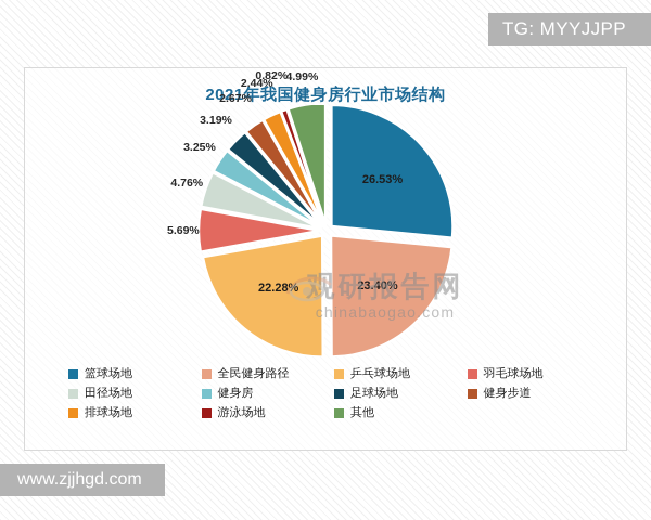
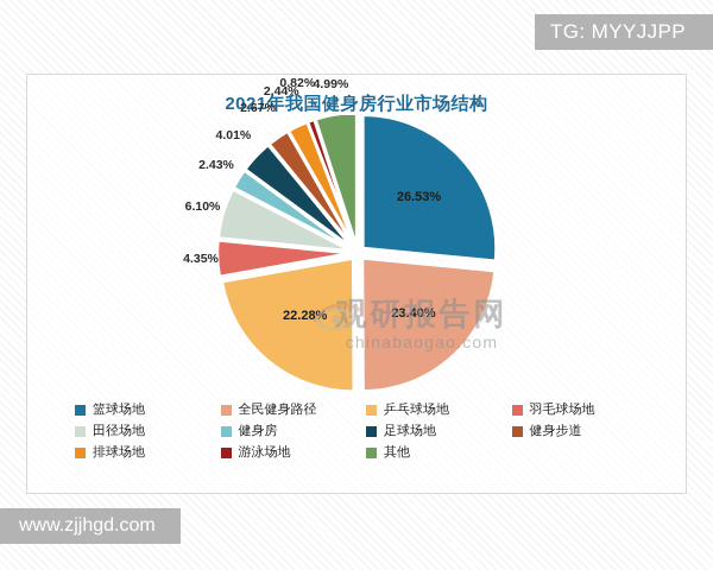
羽毛球场地: 5.69% -> 4.35%
田径场地: 4.76% -> 6.10%
健身房: 3.25% -> 2.43%
足球场地: 3.19% -> 4.01%
